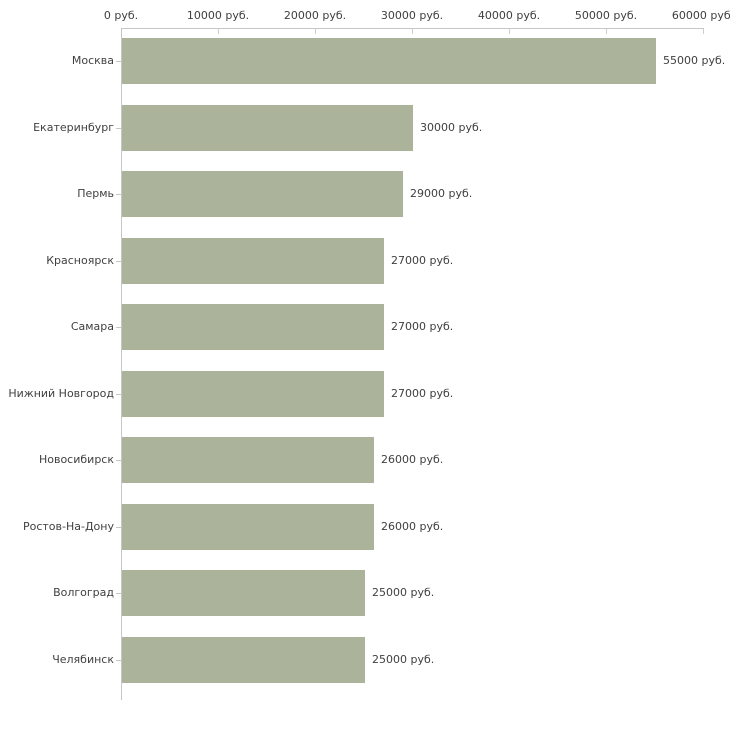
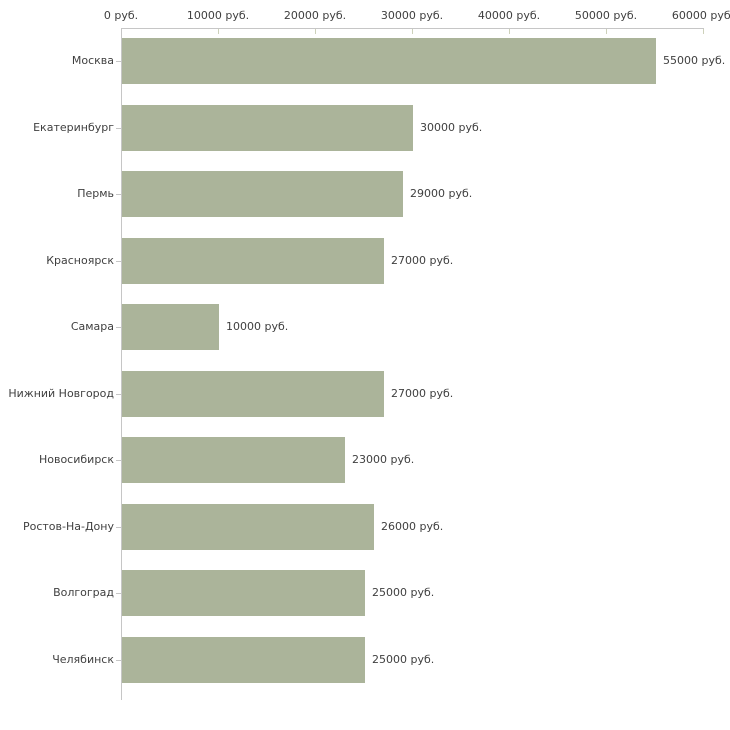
Самара: 27000 -> 10000
Новосибирск: 26000 -> 23000
